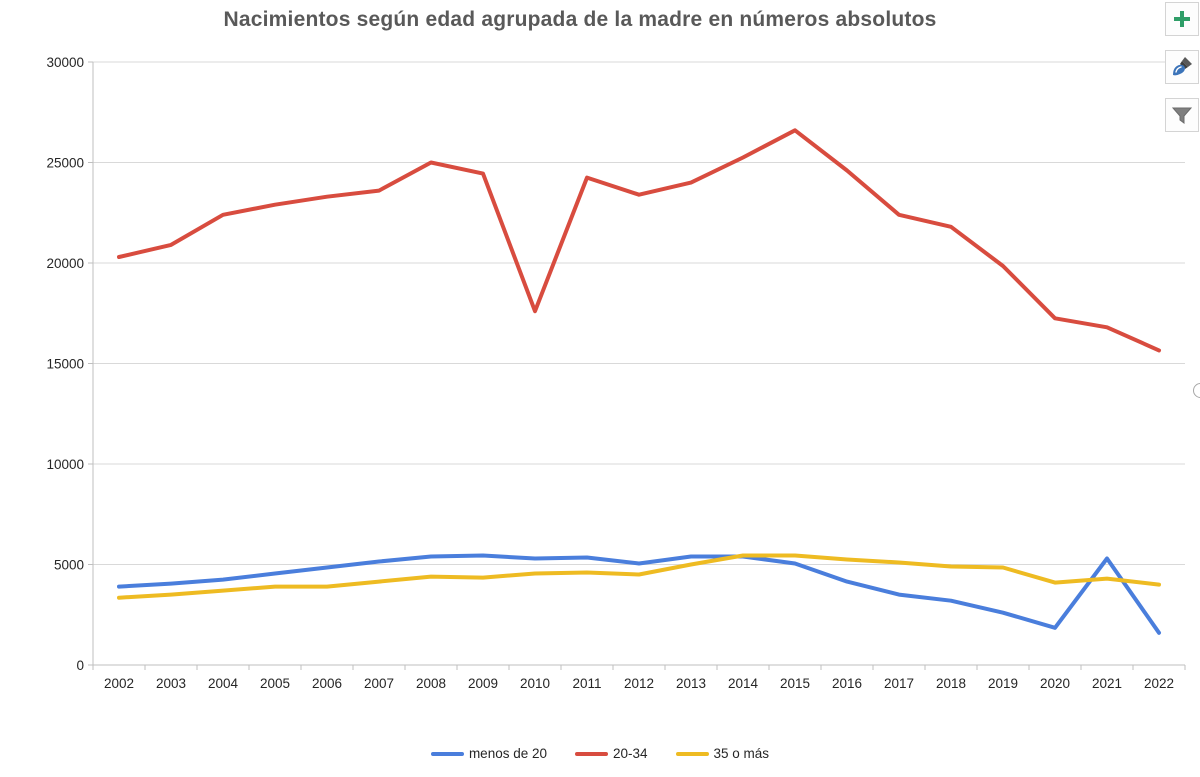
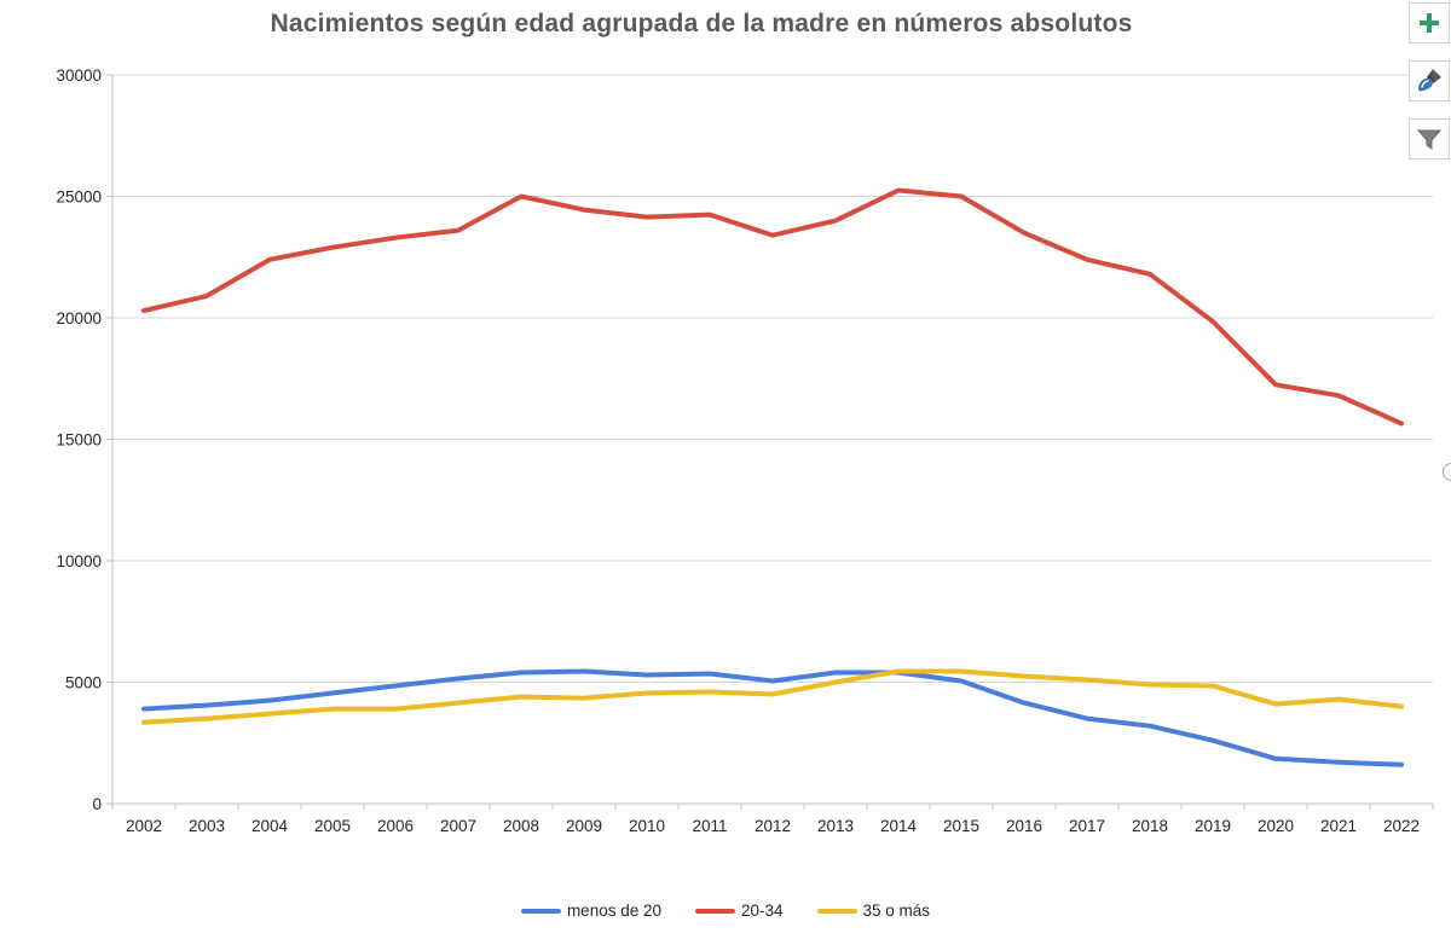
20-34/2010: 17600 -> 24200
20-34/2015: 26600 -> 25000
20-34/2016: 24600 -> 23500
menos de 20/2021: 5300 -> 1700
